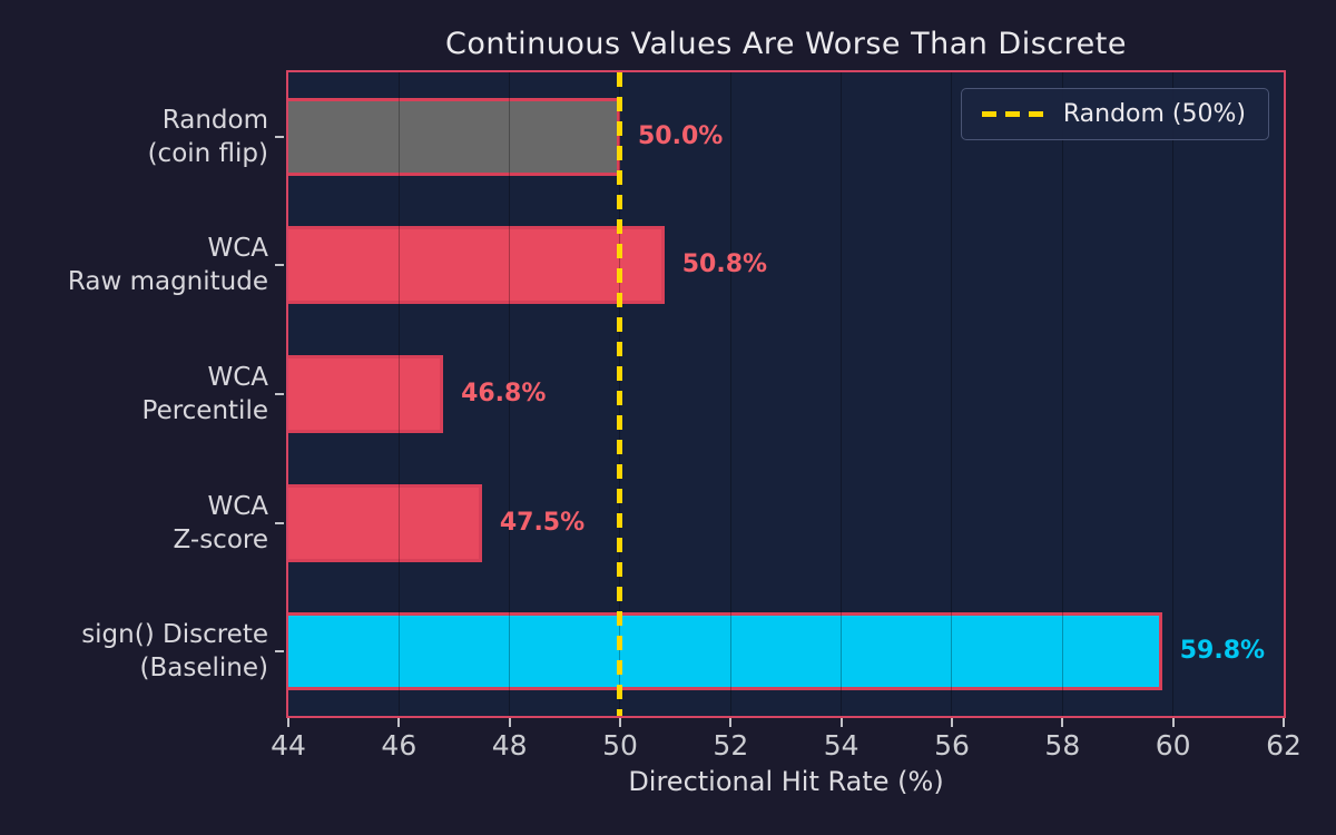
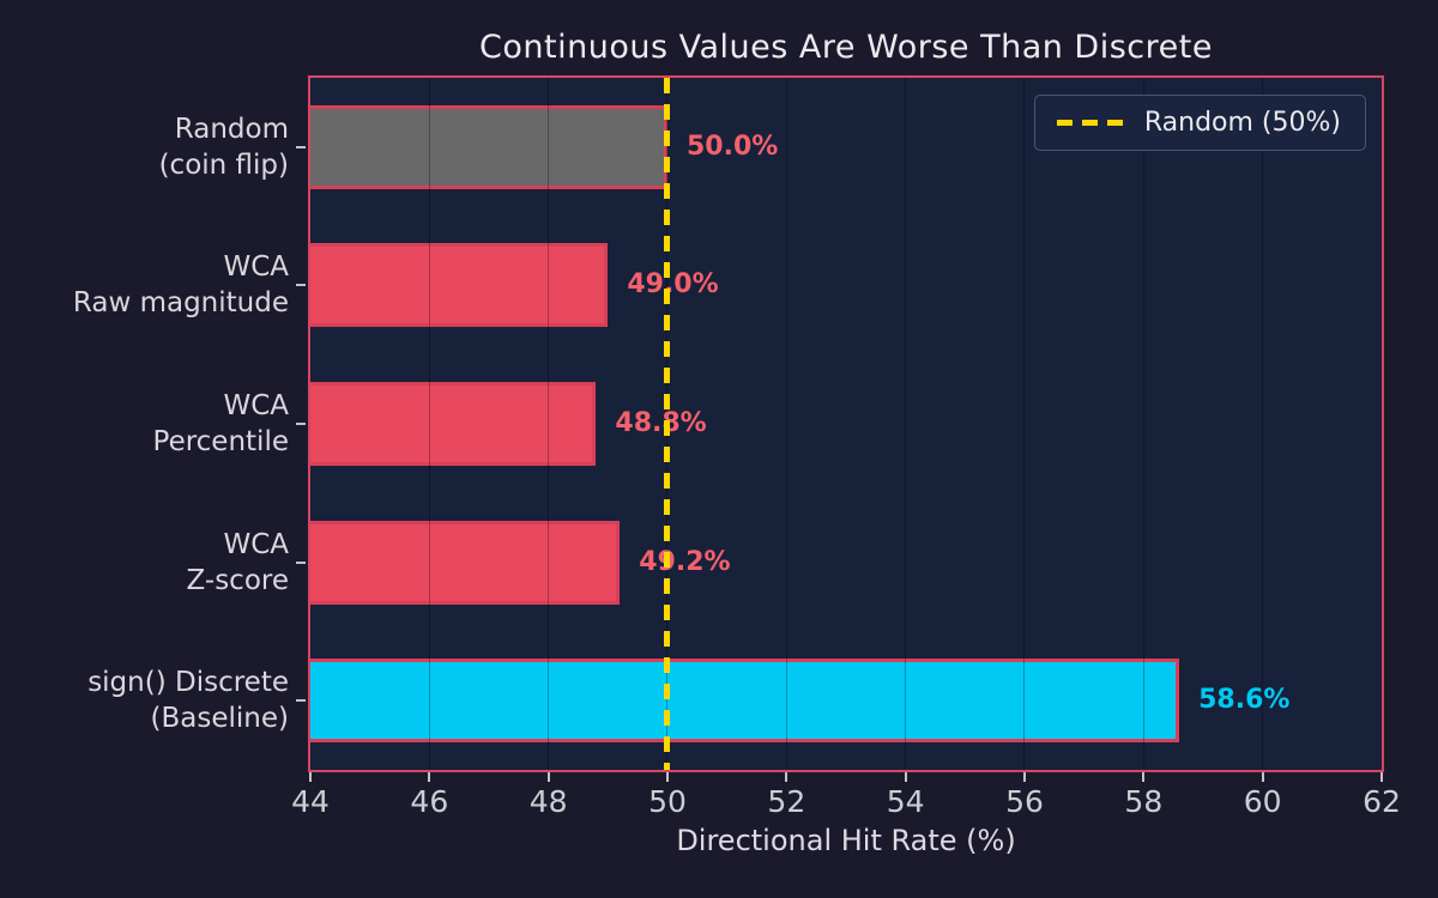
WCA Raw magnitude: 50.8% -> 49.0%
WCA Percentile: 46.8% -> 48.8%
WCA Z-score: 47.5% -> 49.2%
sign() Discrete (Baseline): 59.8% -> 58.6%
